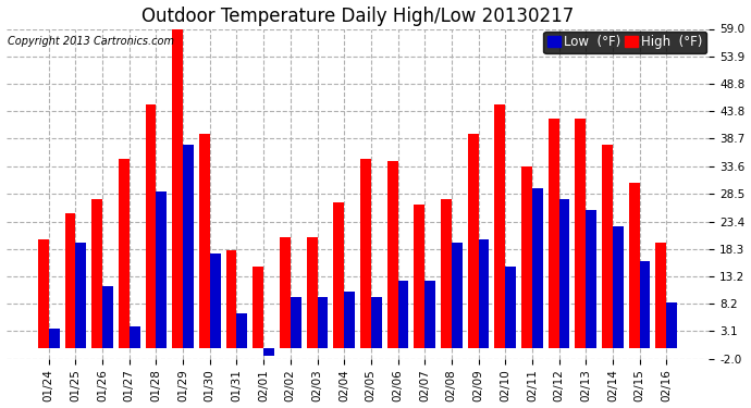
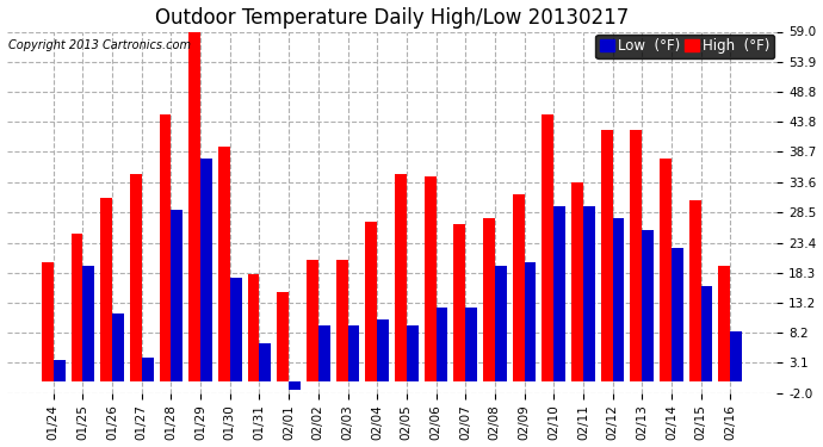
High (°F)/01/26: 27.5 -> 31.0
High (°F)/02/09: 39.5 -> 31.5
Low (°F)/02/10: 15.0 -> 29.5
